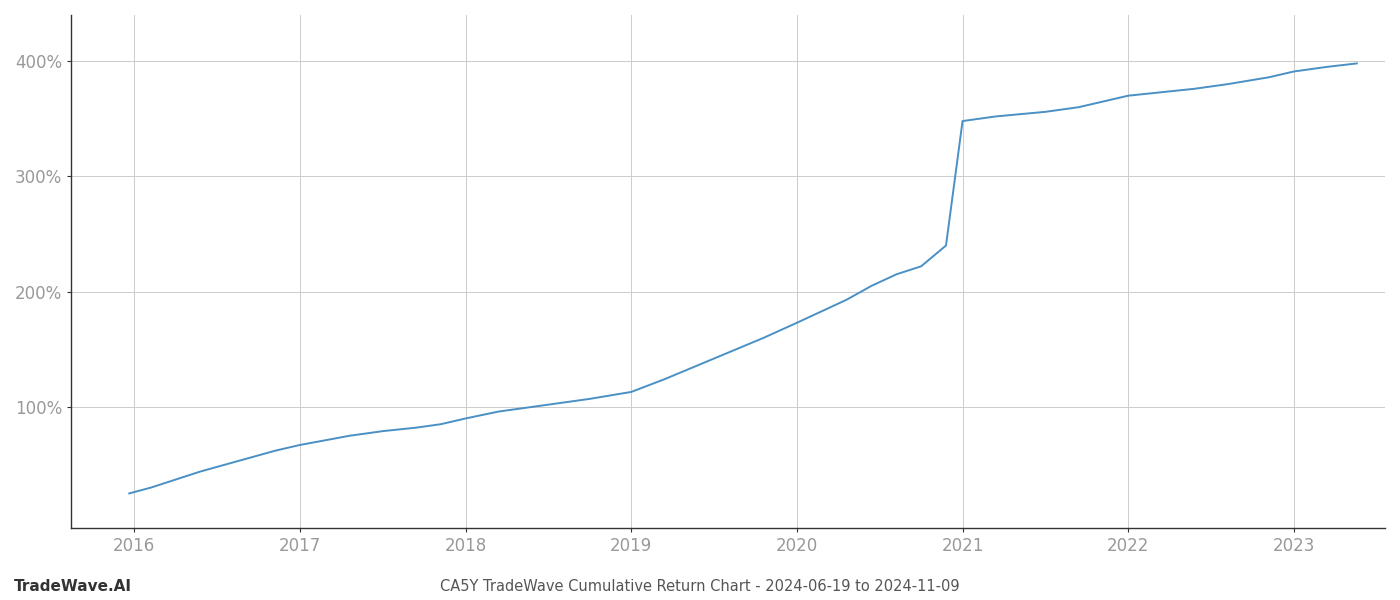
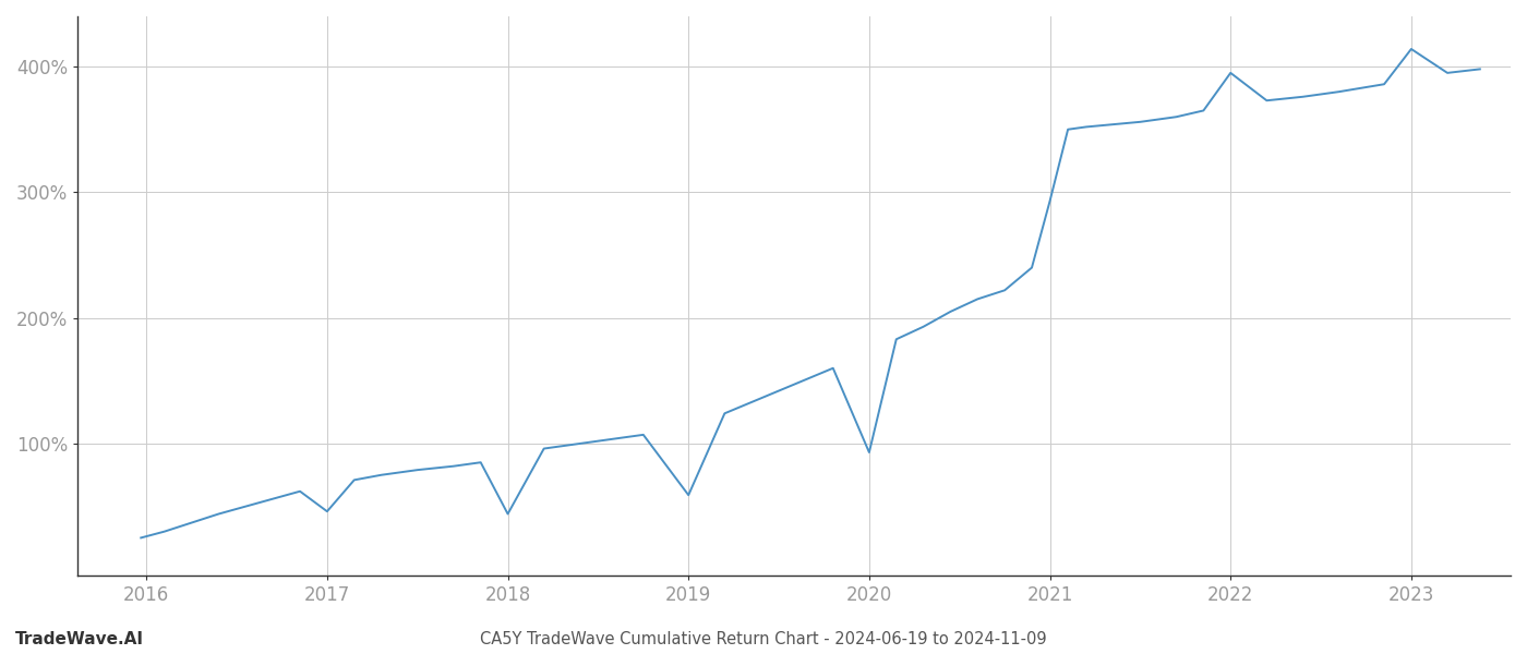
2017: 67% -> 46%
2018: 90% -> 44%
2019: 113% -> 59%
2020: 173% -> 93%
2021: 348% -> 293%
2022: 370% -> 395%
2023: 391% -> 414%
